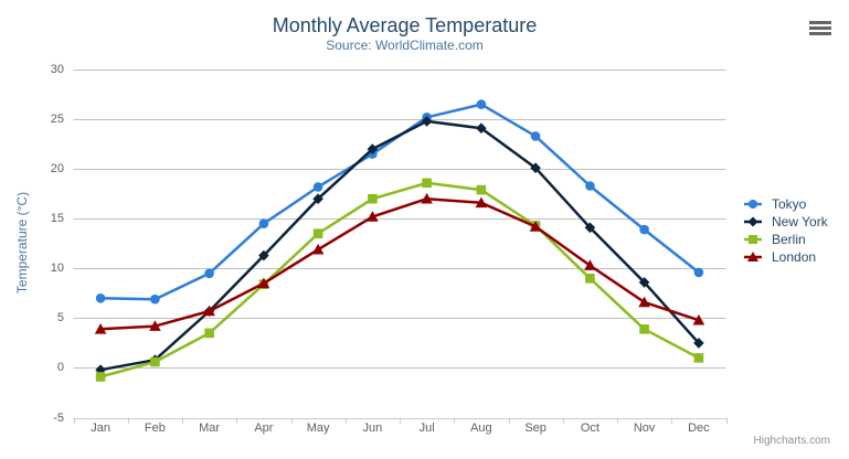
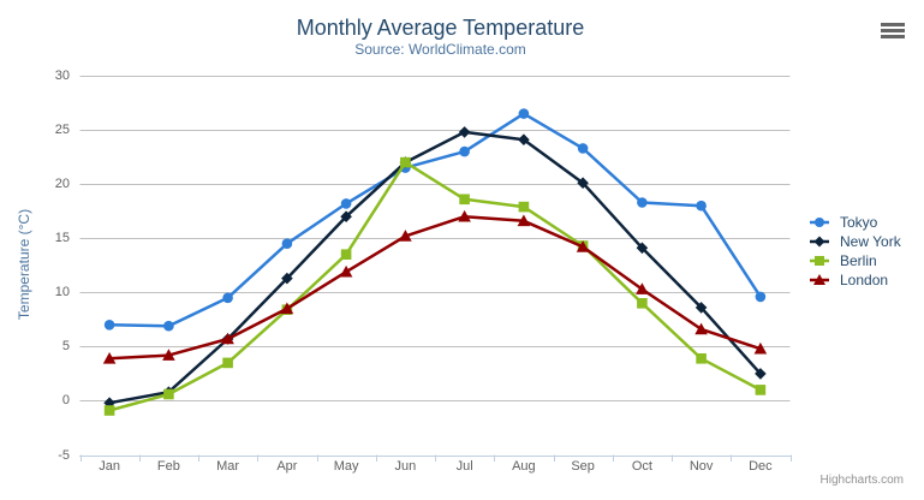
Berlin/Jun: 17 -> 22
Tokyo/Jul: 25 -> 23
Tokyo/Nov: 14 -> 18
